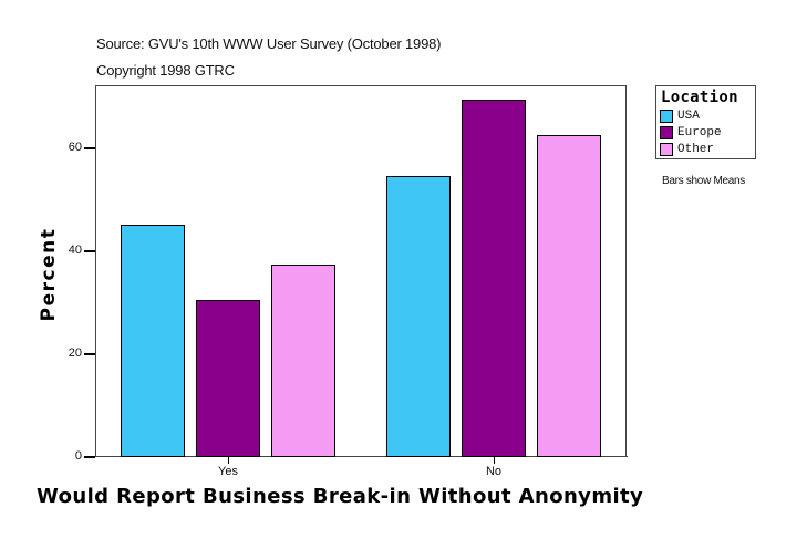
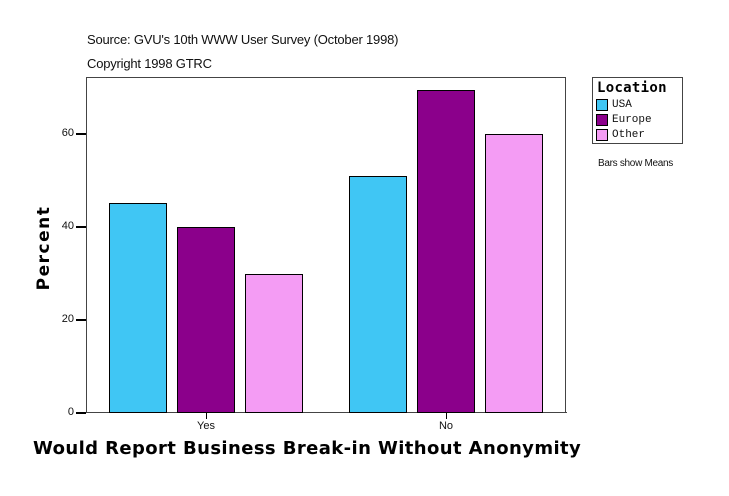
Europe/Yes: 30 -> 40
Other/Yes: 37 -> 30
USA/No: 55 -> 51
Other/No: 63 -> 60
